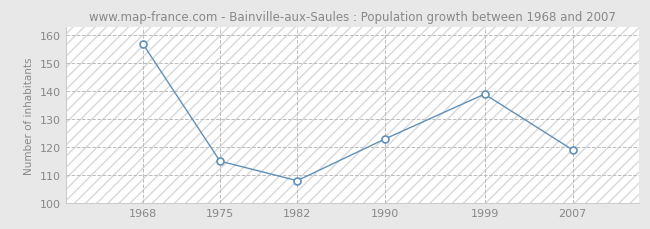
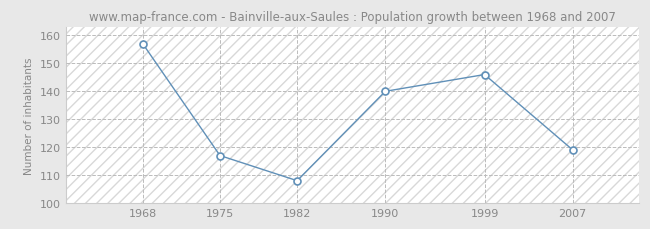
1975: 115 -> 117
1990: 123 -> 140
1999: 139 -> 146
